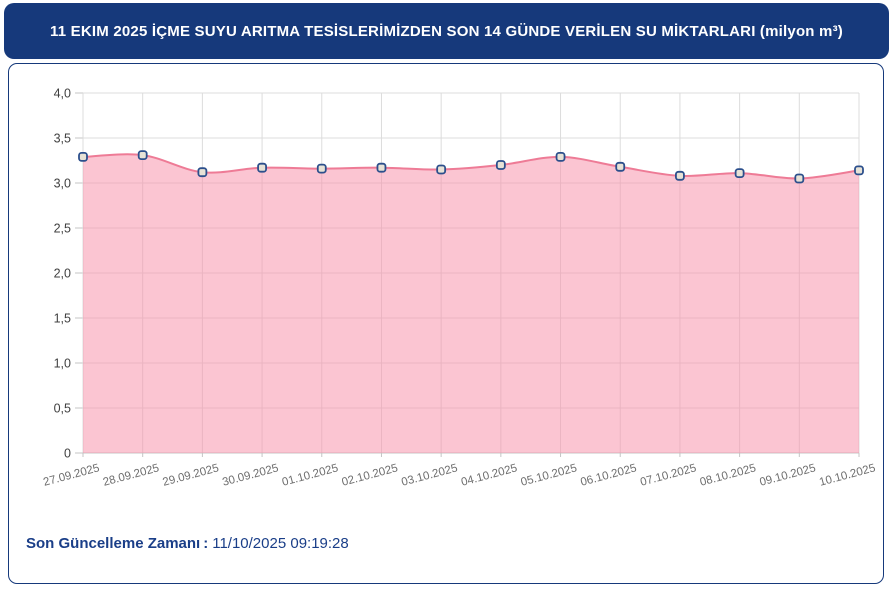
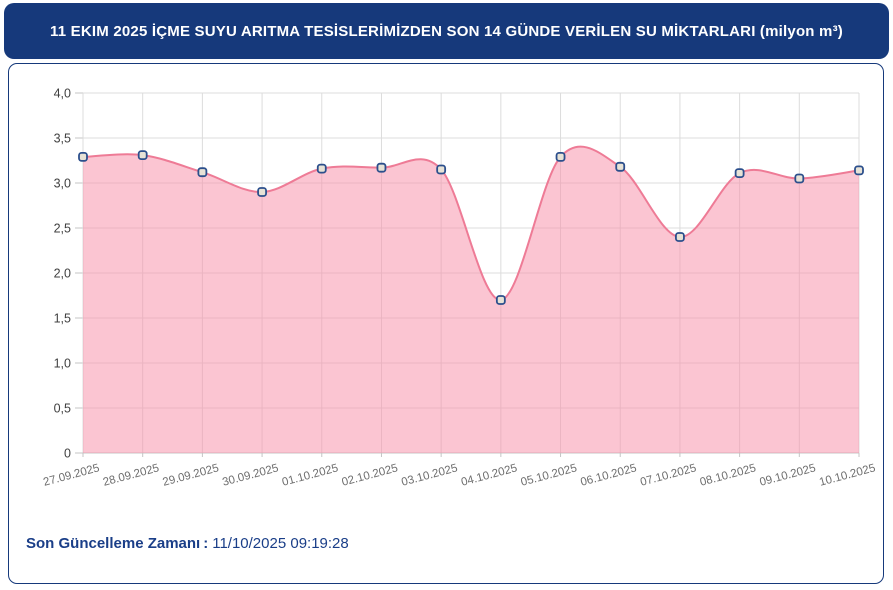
30.09.2025: 3,2 -> 2,9
04.10.2025: 3,2 -> 1,7
07.10.2025: 3,1 -> 2,4
